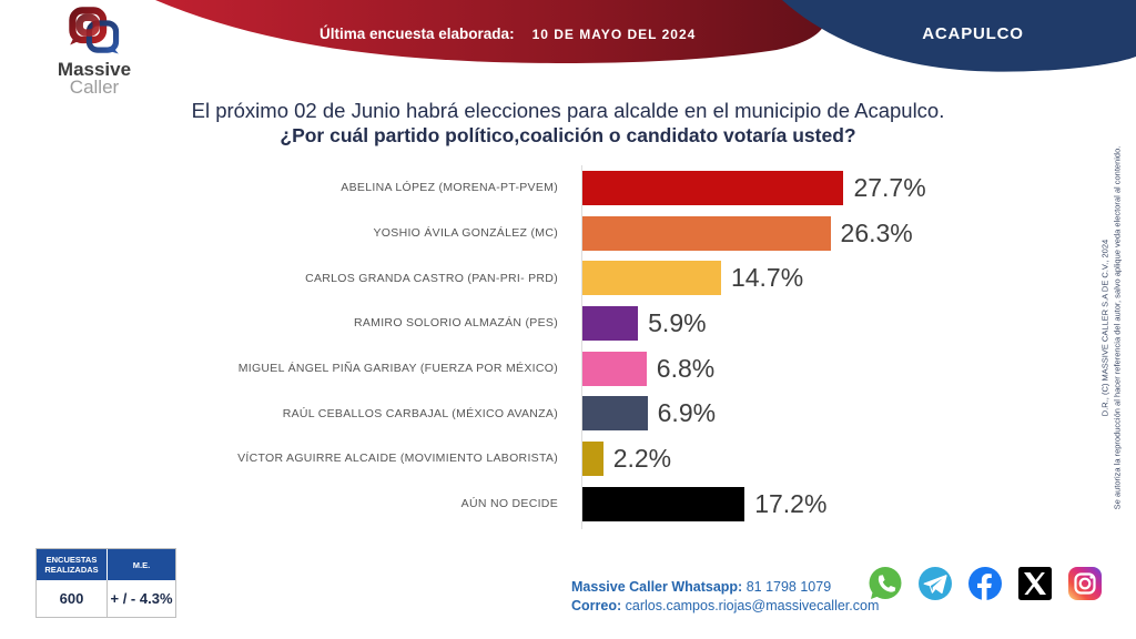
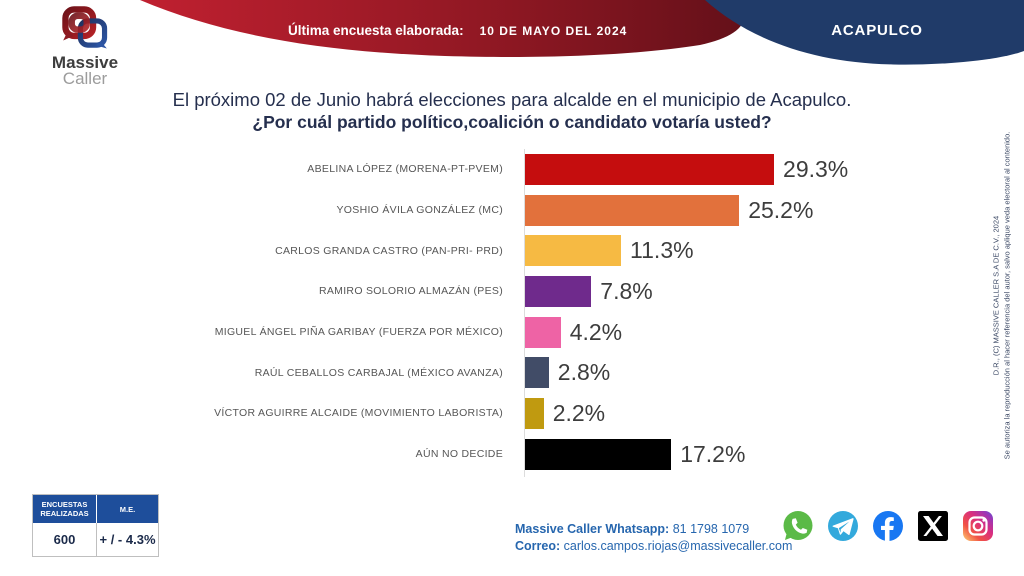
ABELINA LÓPEZ (MORENA-PT-PVEM): 27.7% -> 29.3%
YOSHIO ÁVILA GONZÁLEZ (MC): 26.3% -> 25.2%
CARLOS GRANDA CASTRO (PAN-PRI- PRD): 14.7% -> 11.3%
RAMIRO SOLORIO ALMAZÁN (PES): 5.9% -> 7.8%
MIGUEL ÁNGEL PIÑA GARIBAY (FUERZA POR MÉXICO): 6.8% -> 4.2%
RAÚL CEBALLOS CARBAJAL (MÉXICO AVANZA): 6.9% -> 2.8%
